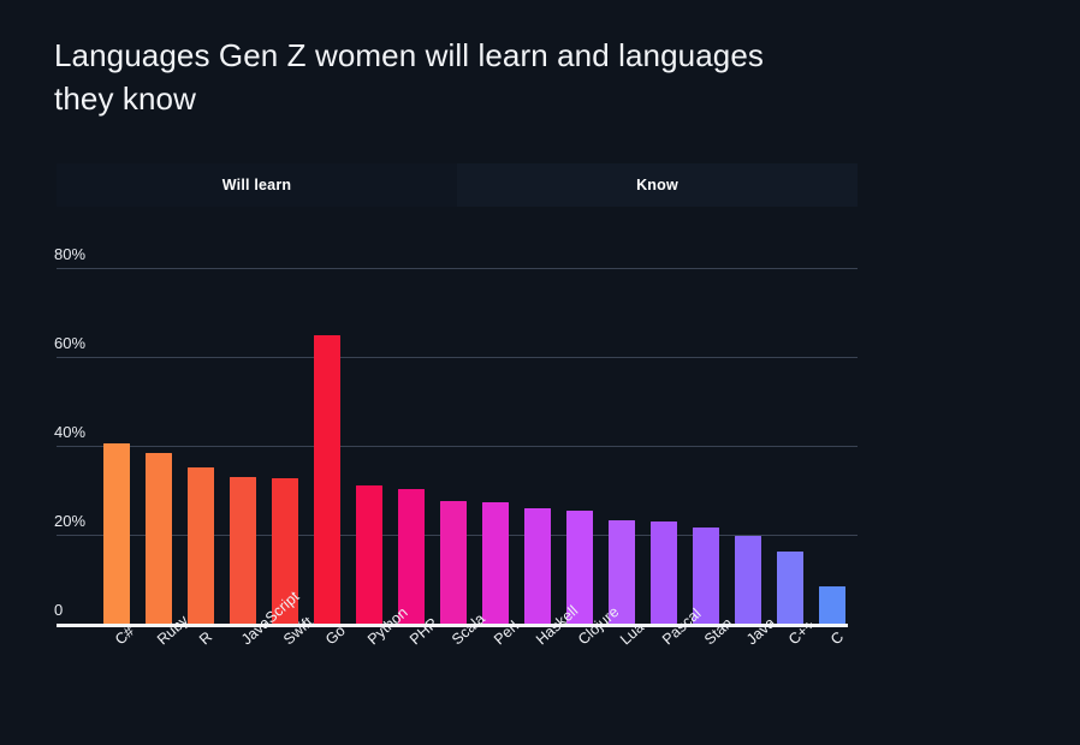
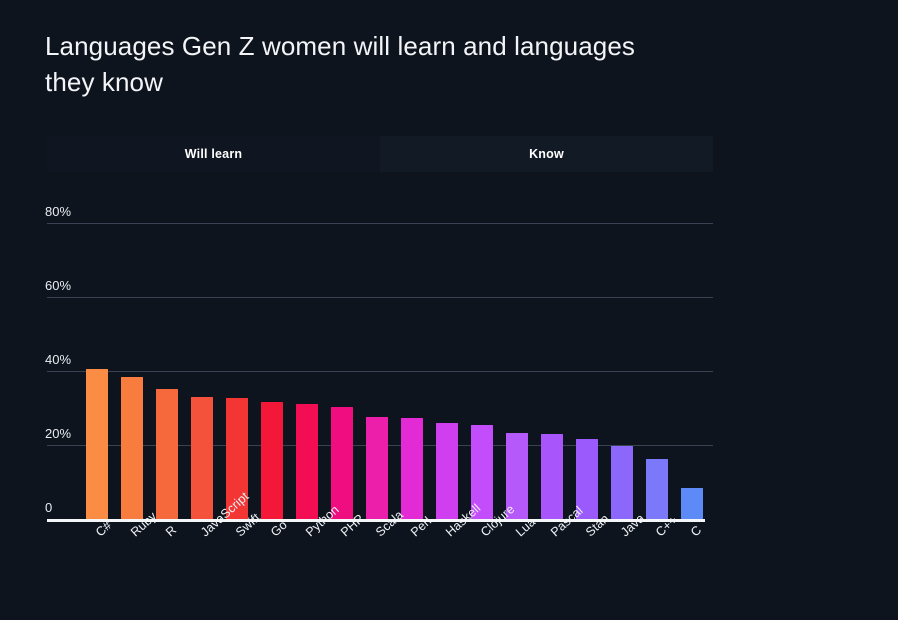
Go: 65% -> 32%
